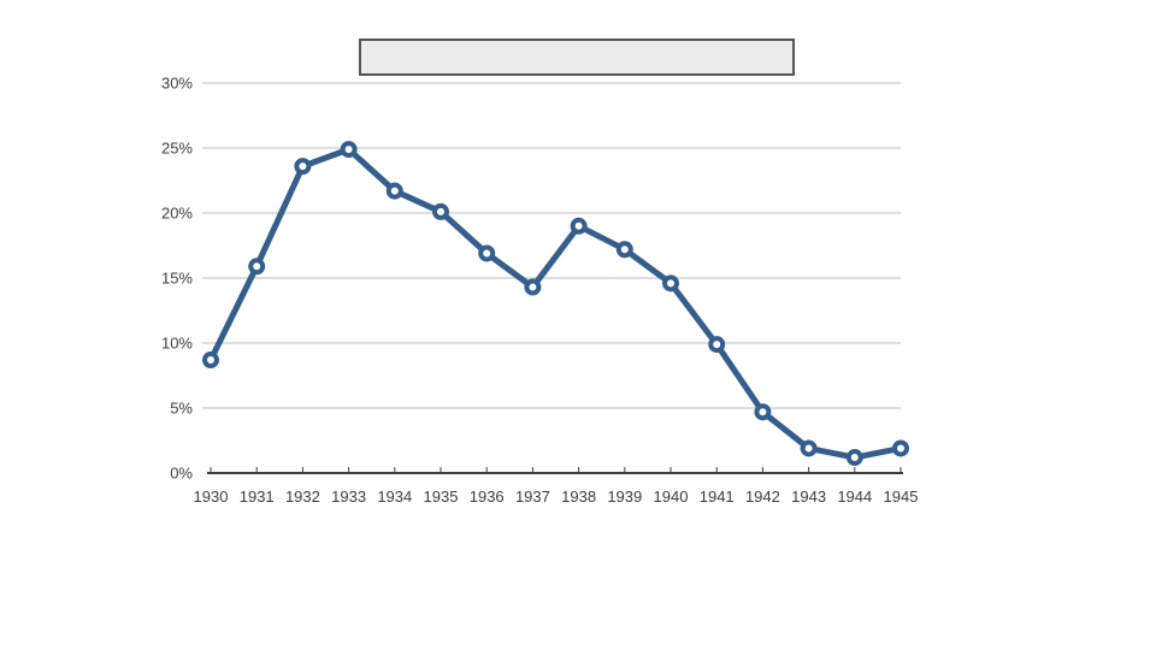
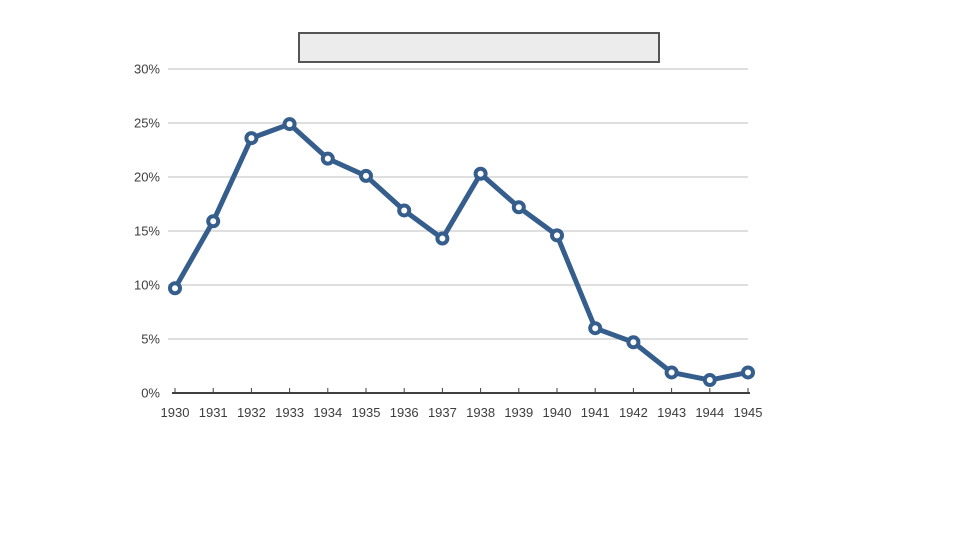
1930: 8.7% -> 9.7%
1938: 19.0% -> 20.3%
1941: 9.9% -> 6.0%
